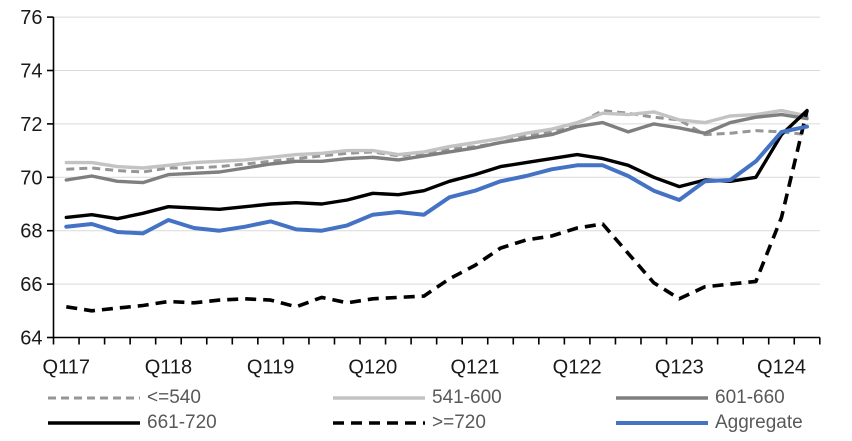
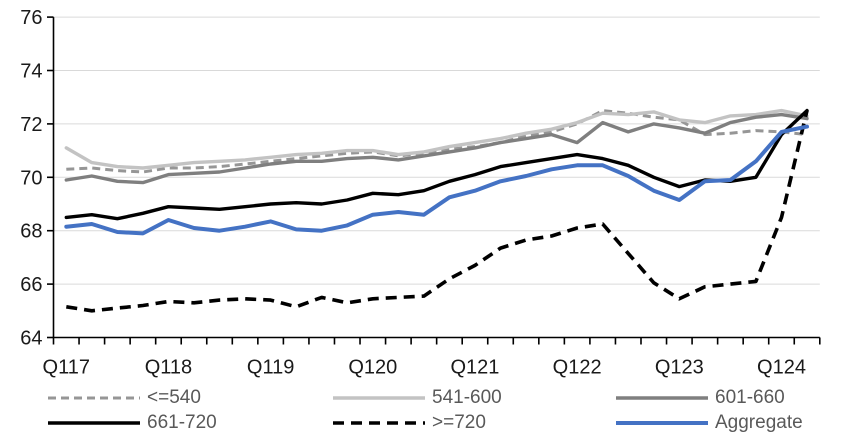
541-600/Q117: 70.5 -> 71.1
601-660/Q122: 71.9 -> 71.3
